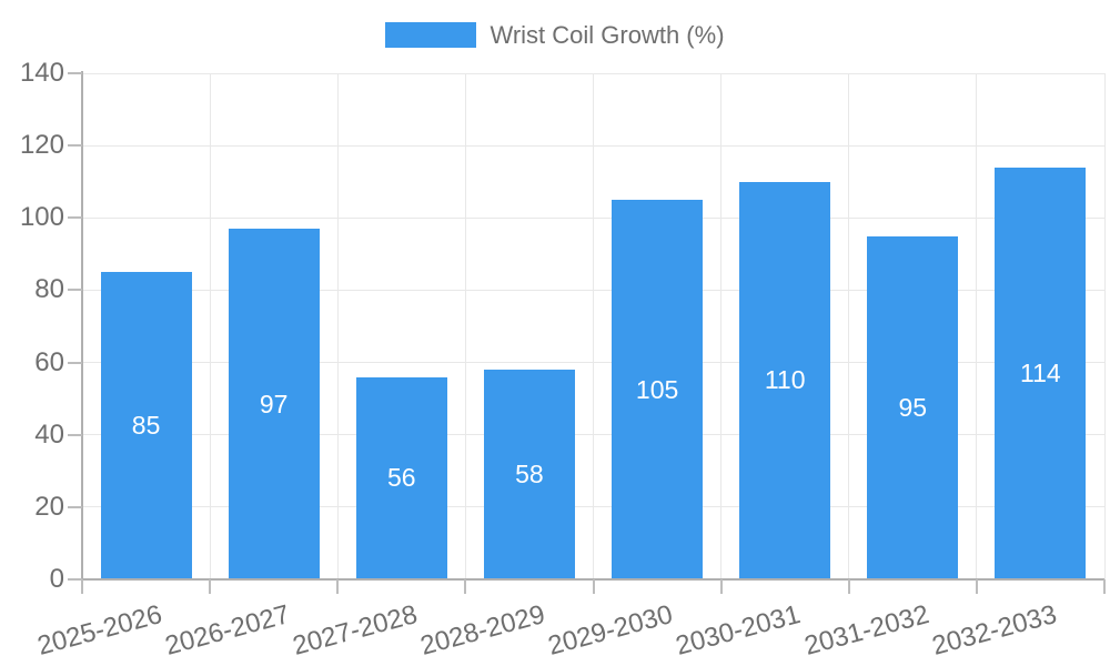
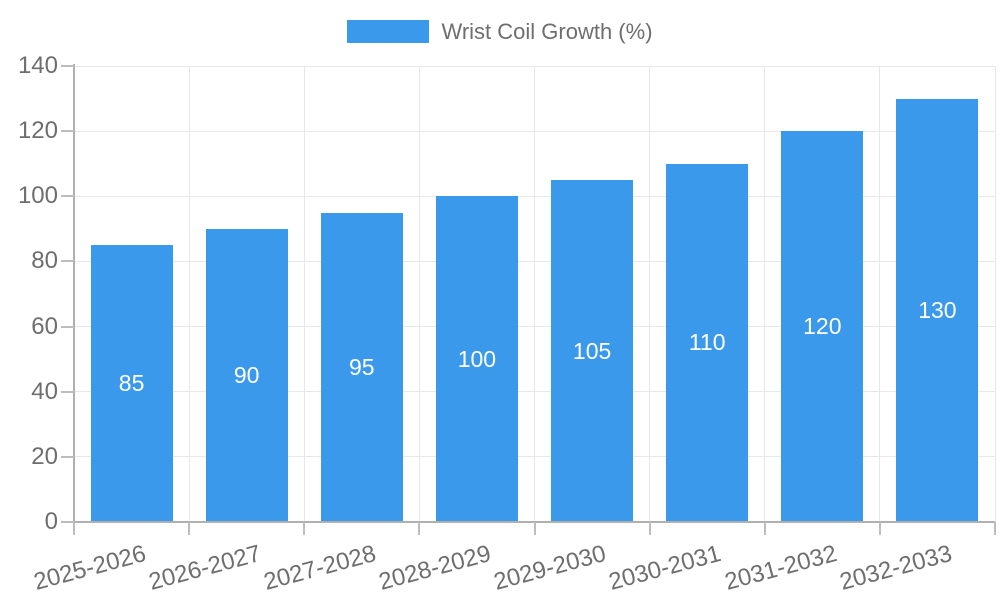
2026-2027: 97 -> 90
2027-2028: 56 -> 95
2028-2029: 58 -> 100
2031-2032: 95 -> 120
2032-2033: 114 -> 130
